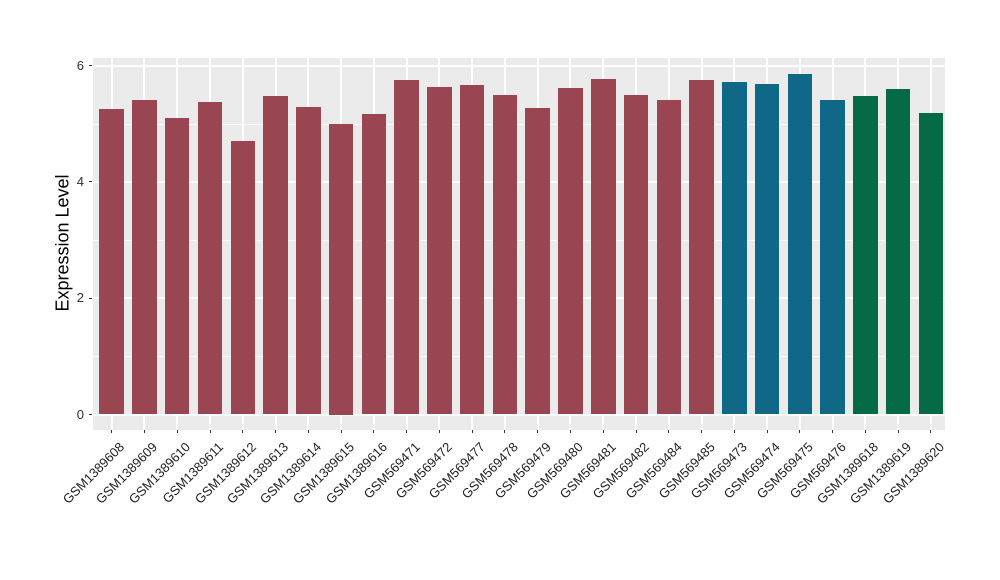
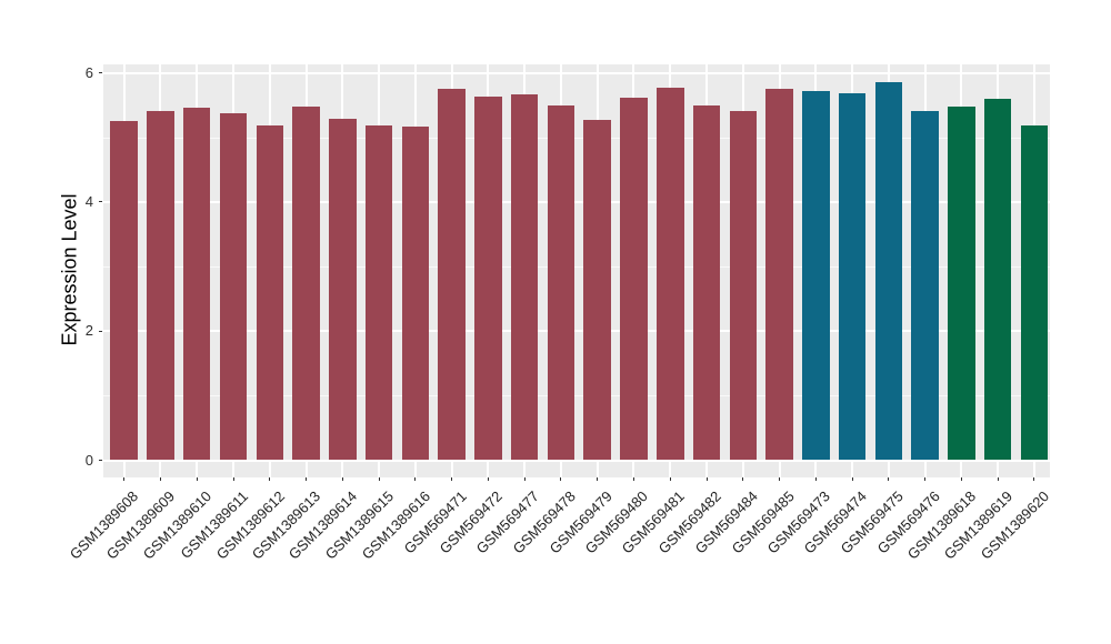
GSM1389610: 5.1 -> 5.5
GSM1389612: 4.7 -> 5.2
GSM1389615: 5.0 -> 5.2
